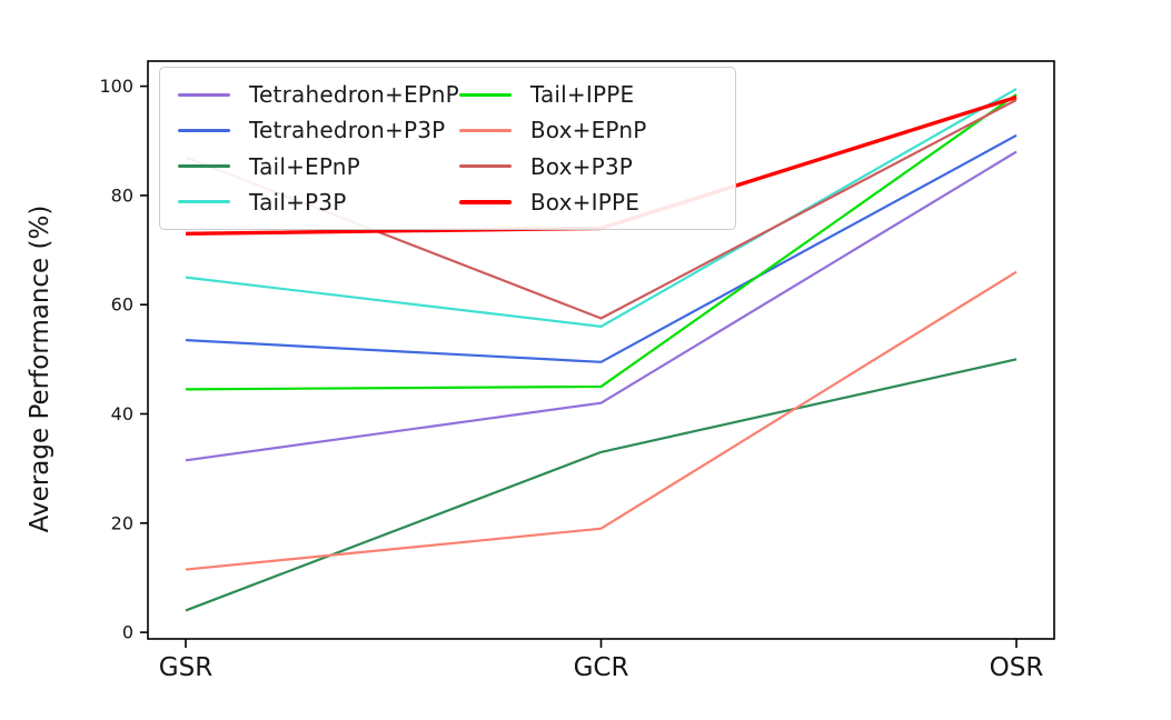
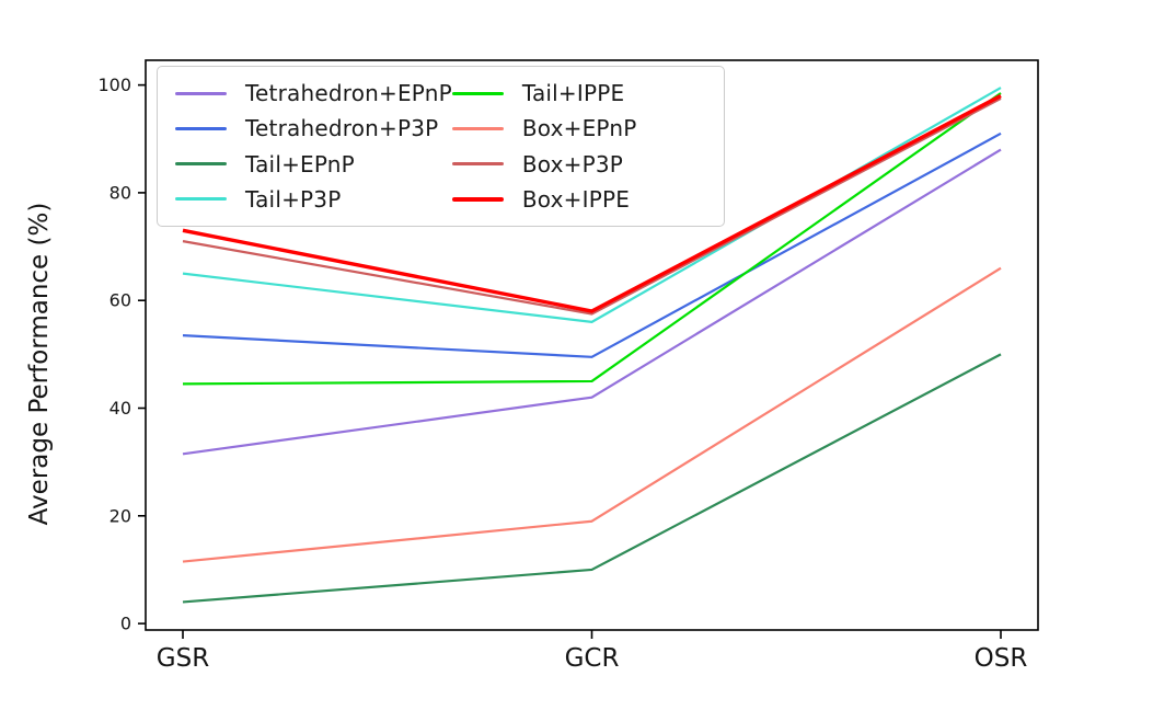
Box+P3P/GSR: 87 -> 71
Tail+EPnP/GCR: 33 -> 10
Box+IPPE/GCR: 74 -> 58
